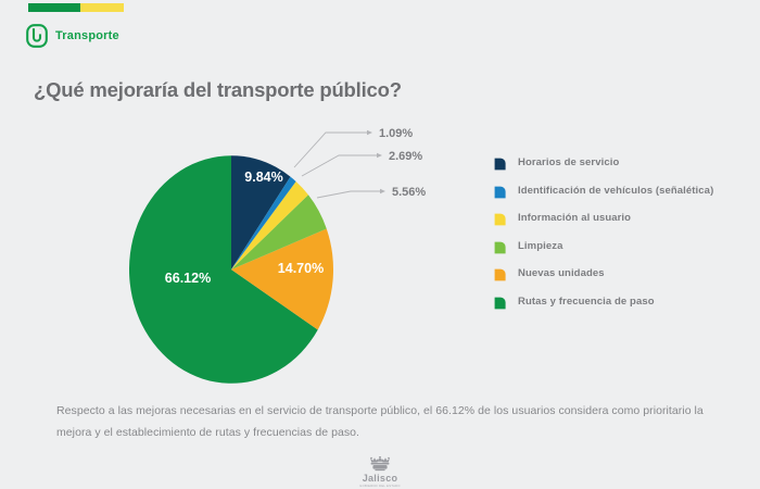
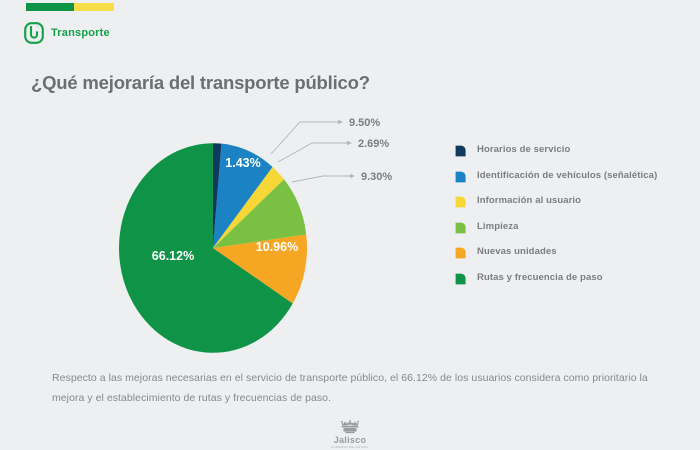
Horarios de servicio: 9.84% -> 1.43%
Identificación de vehículos (señalética): 1.09% -> 9.50%
Limpieza: 5.56% -> 9.30%
Nuevas unidades: 14.70% -> 10.96%
